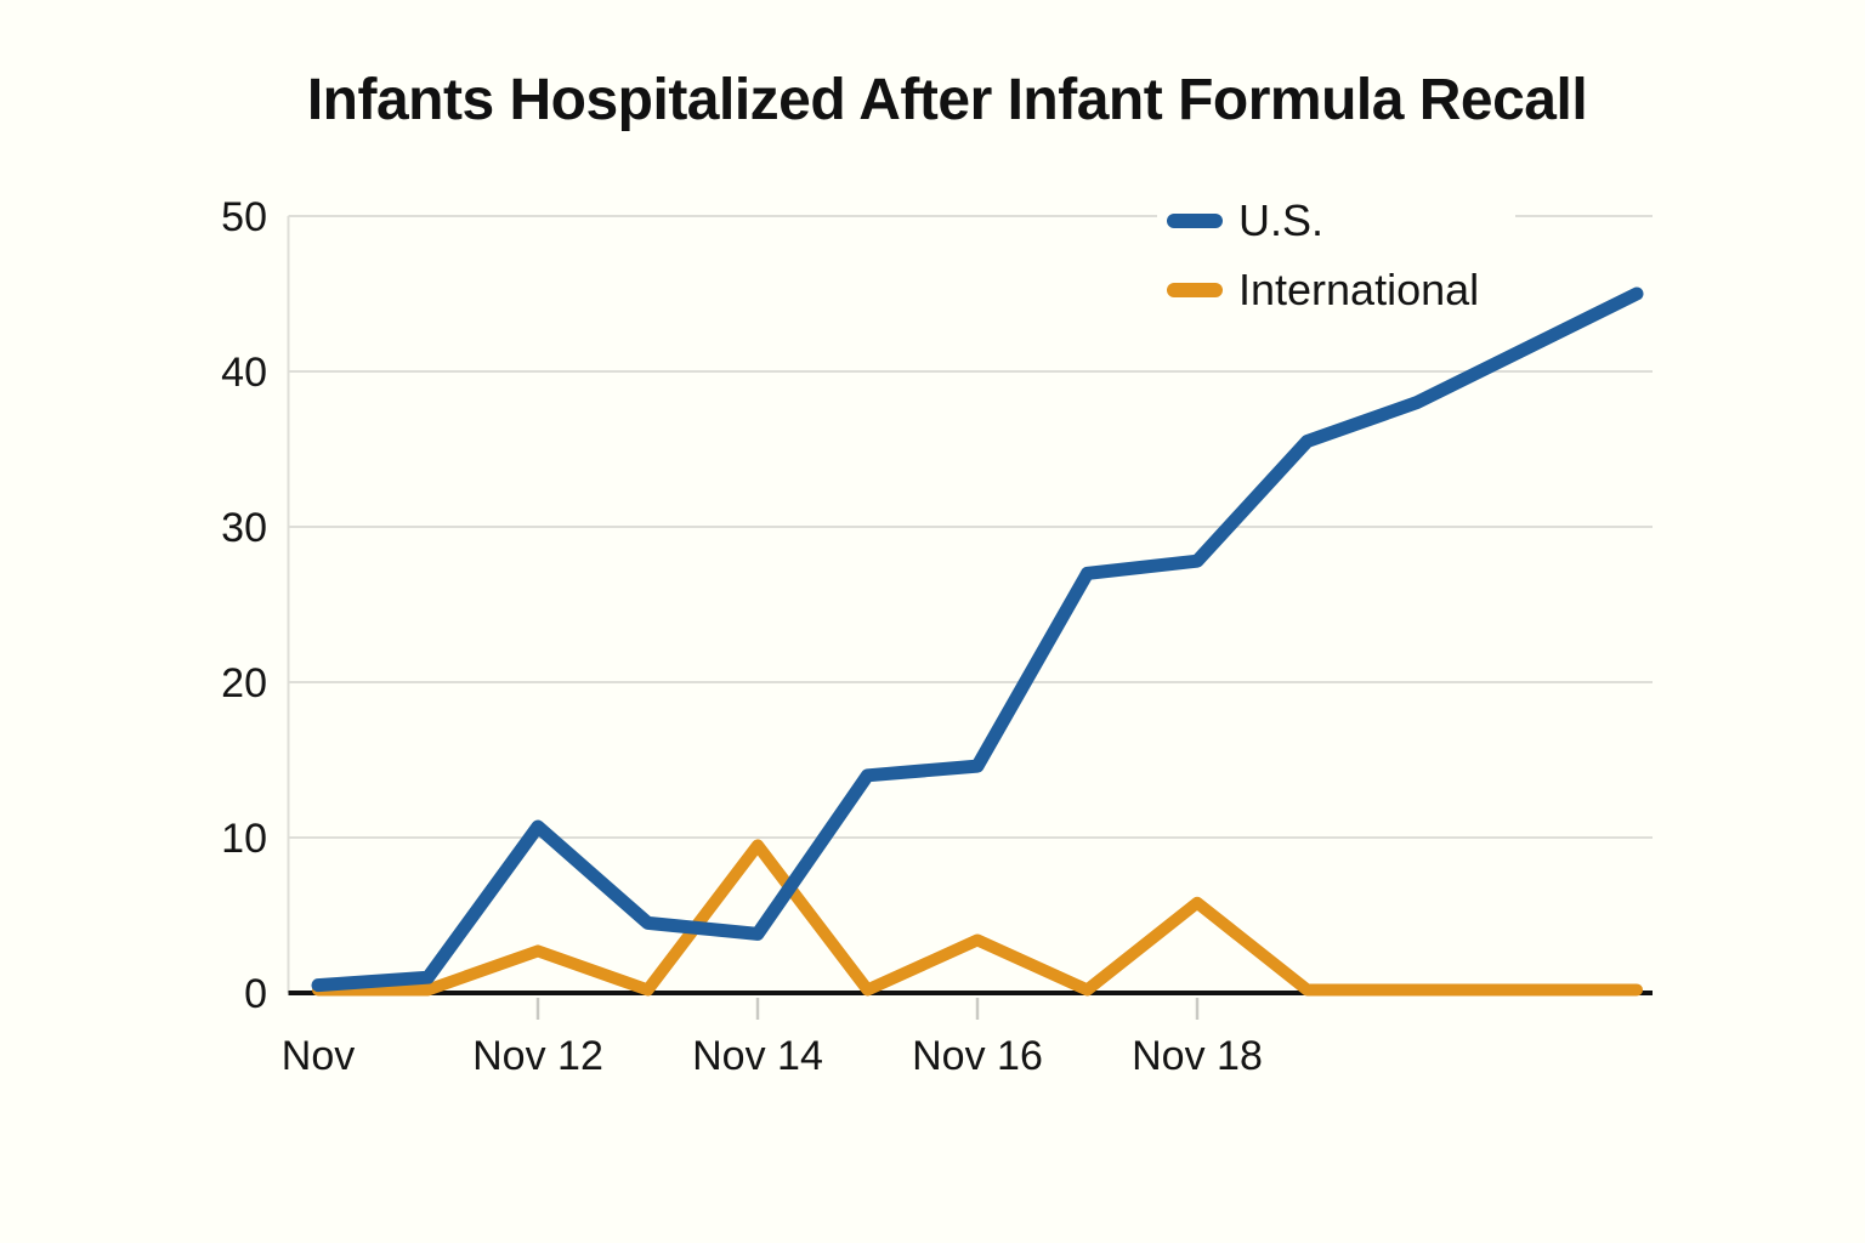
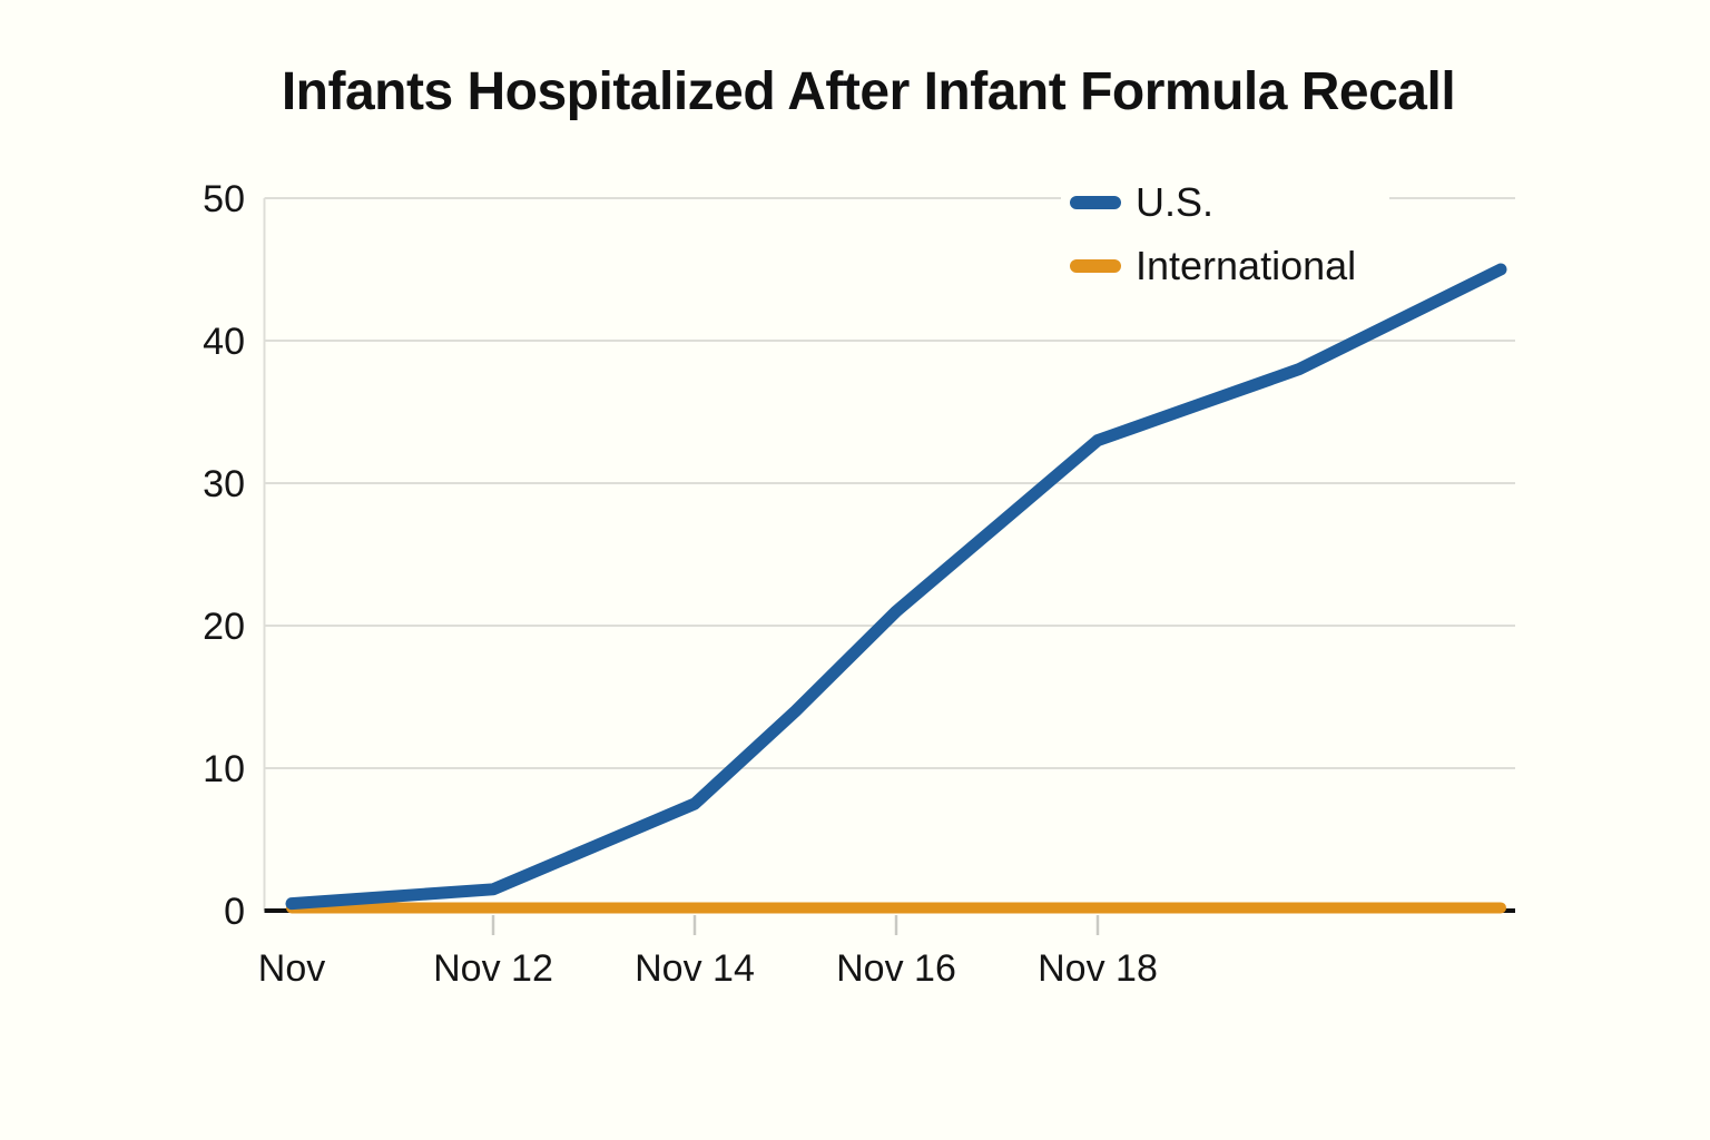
U.S./Nov 12: 10.7 -> 1.5
International/Nov 12: 2.7 -> 0.2
U.S./Nov 14: 3.8 -> 7.5
International/Nov 14: 9.5 -> 0.2
U.S./Nov 16: 14.6 -> 21.0
International/Nov 16: 3.4 -> 0.2
U.S./Nov 18: 27.8 -> 33.0
International/Nov 18: 5.8 -> 0.2
